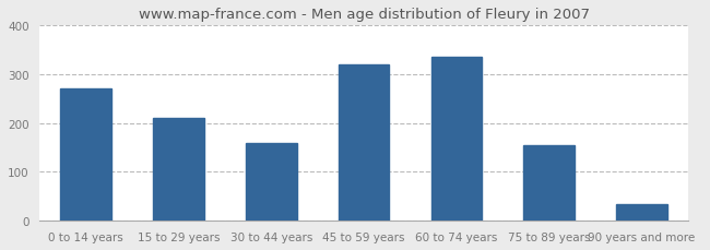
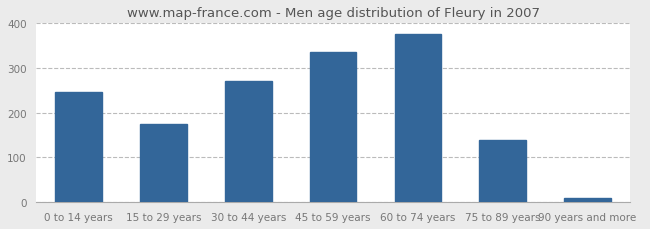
0 to 14 years: 270 -> 245
15 to 29 years: 210 -> 175
30 to 44 years: 160 -> 270
45 to 59 years: 320 -> 335
60 to 74 years: 335 -> 375
75 to 89 years: 155 -> 140
90 years and more: 35 -> 10
